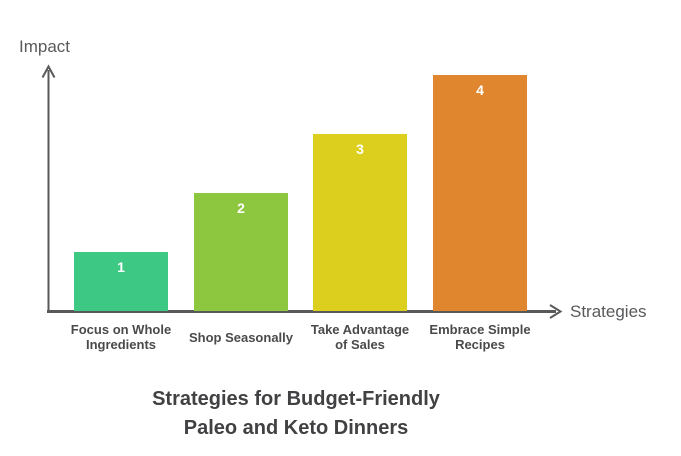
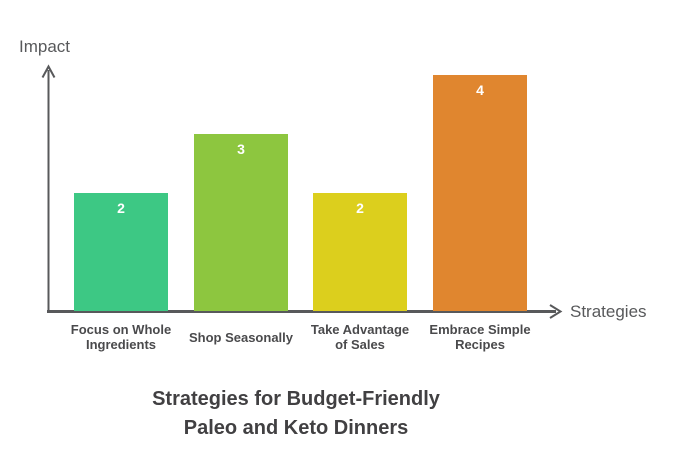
Focus on Whole Ingredients: 1 -> 2
Shop Seasonally: 2 -> 3
Take Advantage of Sales: 3 -> 2
